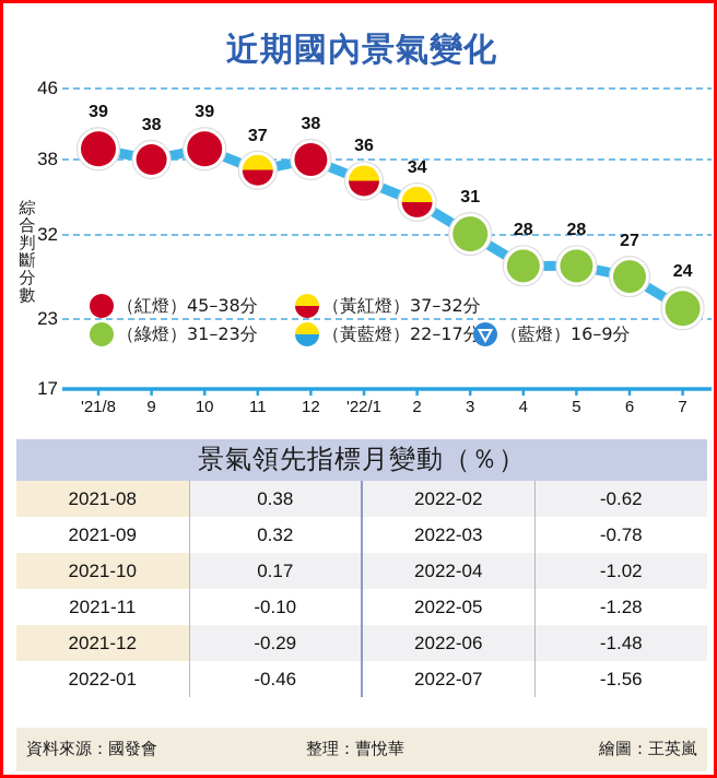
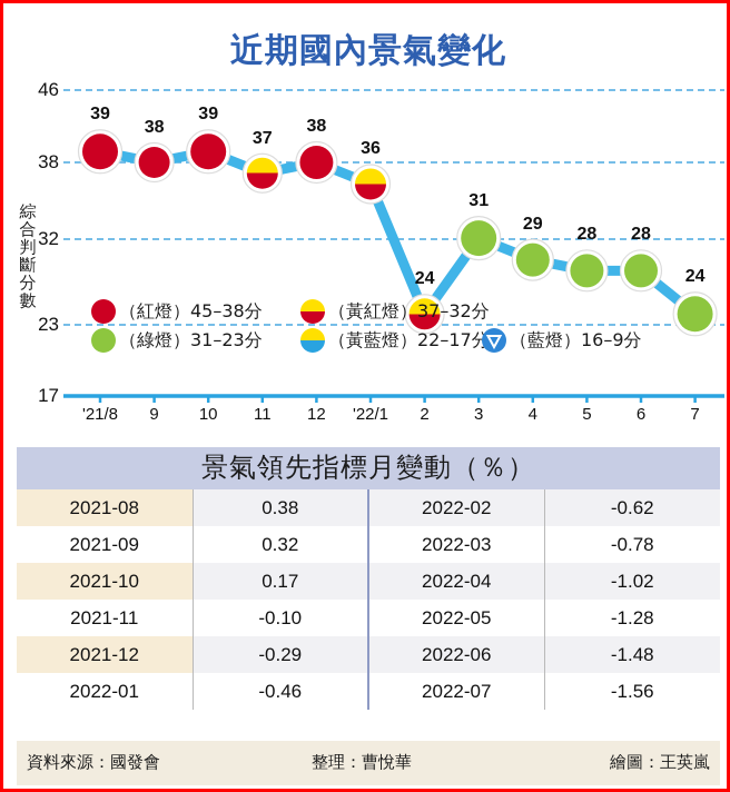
2: 34 -> 24
4: 28 -> 29
6: 27 -> 28
